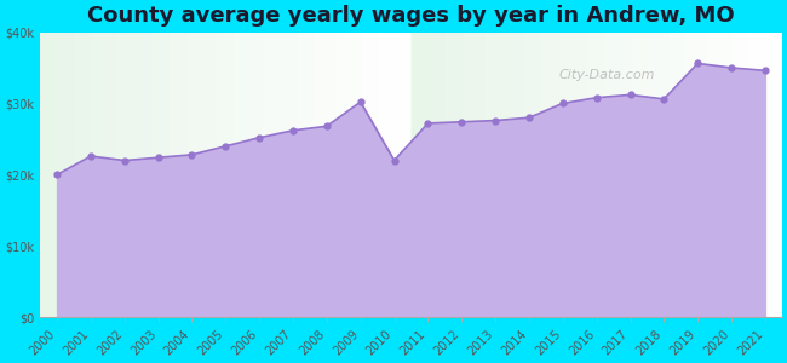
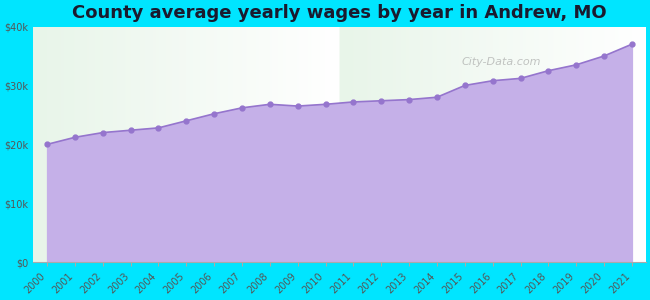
2001: $22.6k -> $21.2k
2009: $30.2k -> $26.5k
2010: $22.0k -> $26.8k
2018: $30.6k -> $32.5k
2019: $35.6k -> $33.5k
2021: $34.6k -> $37.0k
